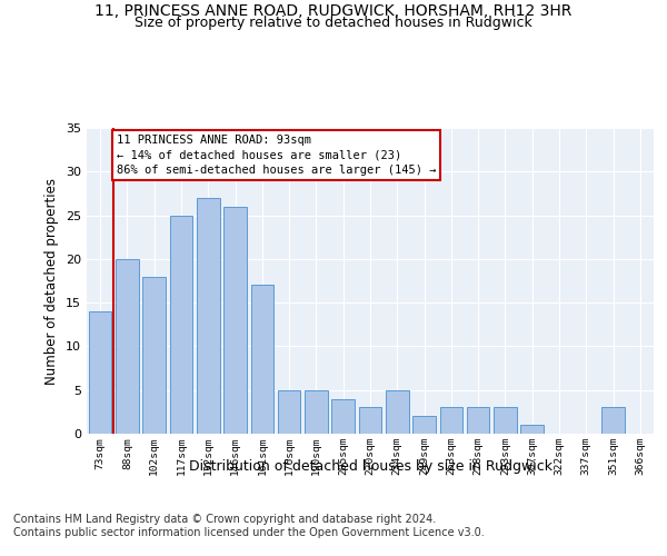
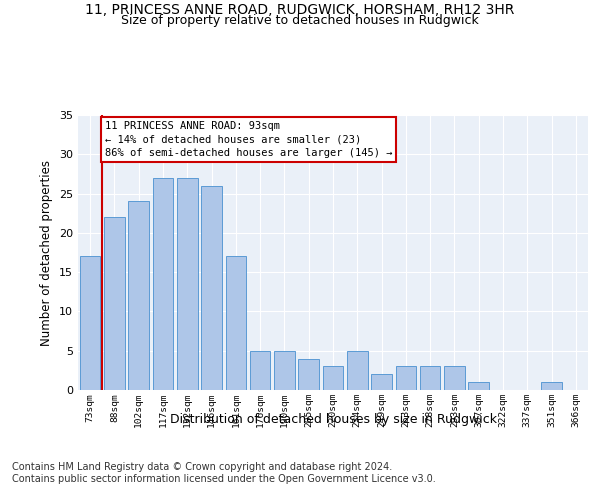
73sqm: 14 -> 17
88sqm: 20 -> 22
102sqm: 18 -> 24
117sqm: 25 -> 27
351sqm: 3 -> 1
